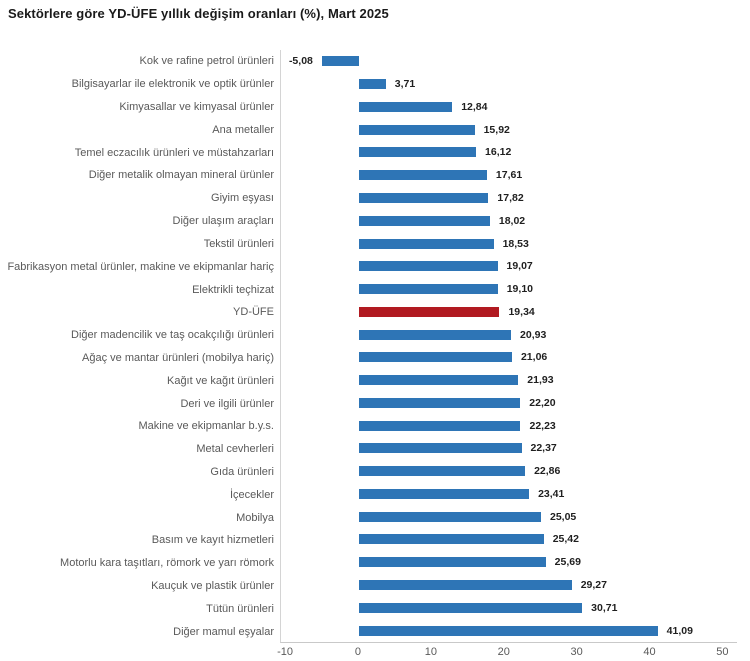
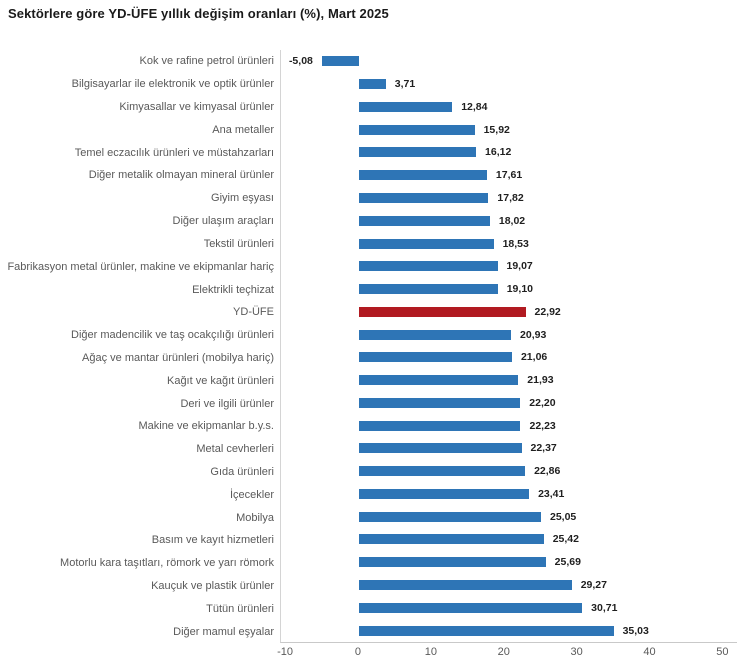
YD-ÜFE: 19,34 -> 22,92
Diğer mamul eşyalar: 41,09 -> 35,03
